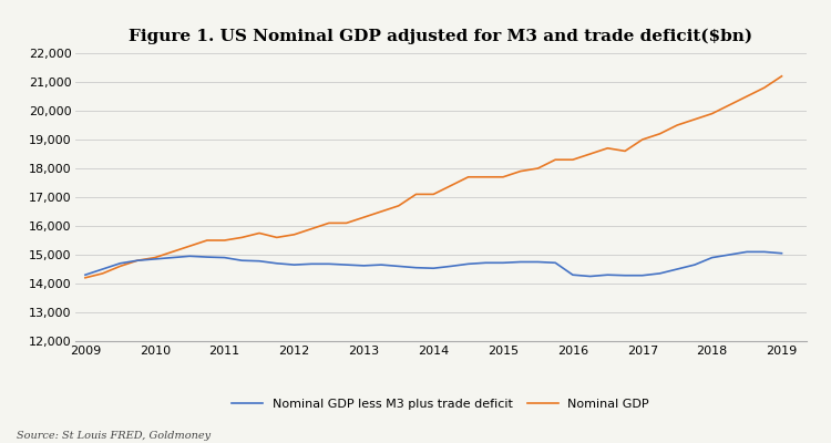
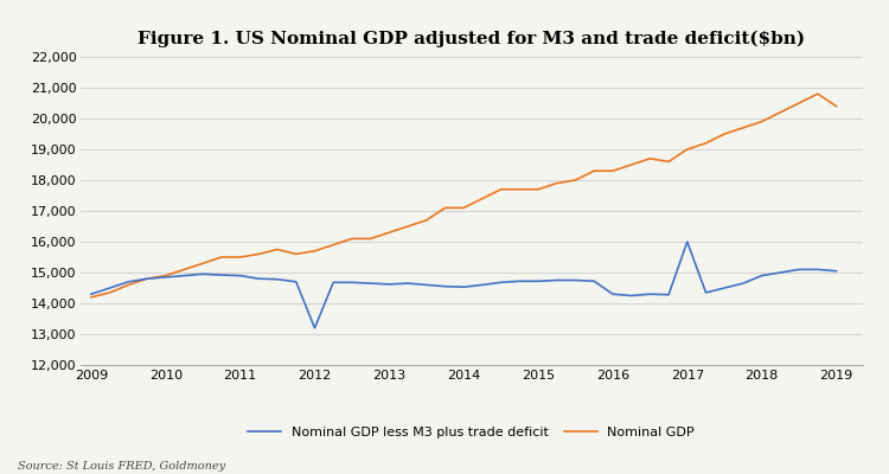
Nominal GDP less M3 plus trade deficit/2012: 14,650 -> 13,200
Nominal GDP less M3 plus trade deficit/2017: 14,280 -> 16,000
Nominal GDP/2019: 21,200 -> 20,400
